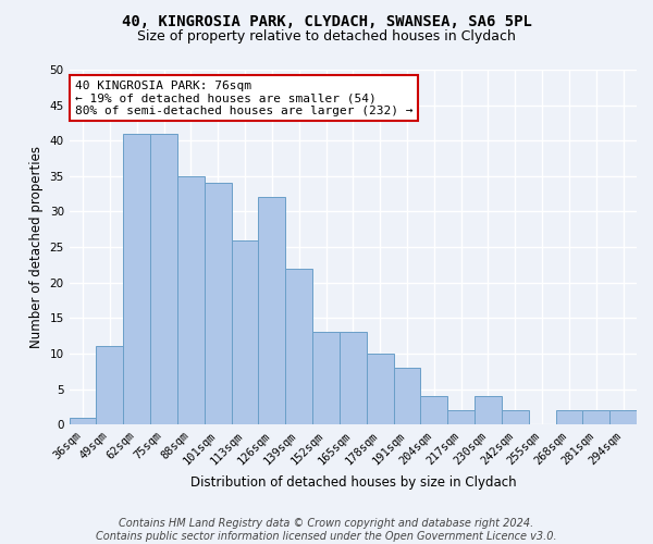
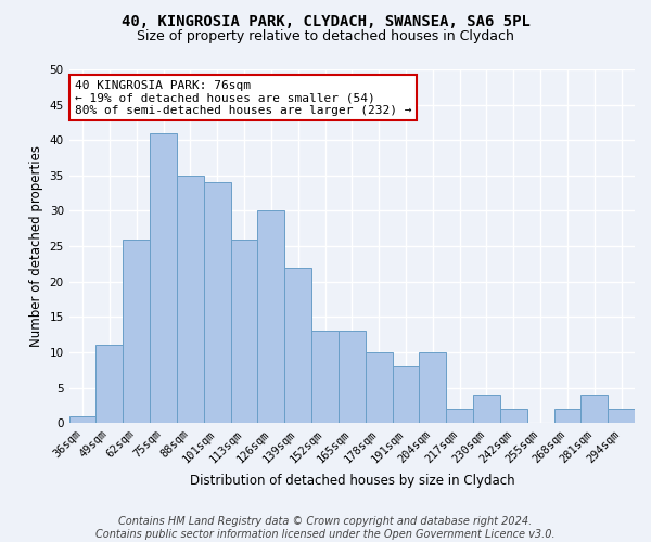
62sqm: 41 -> 26
126sqm: 32 -> 30
204sqm: 4 -> 10
281sqm: 2 -> 4
